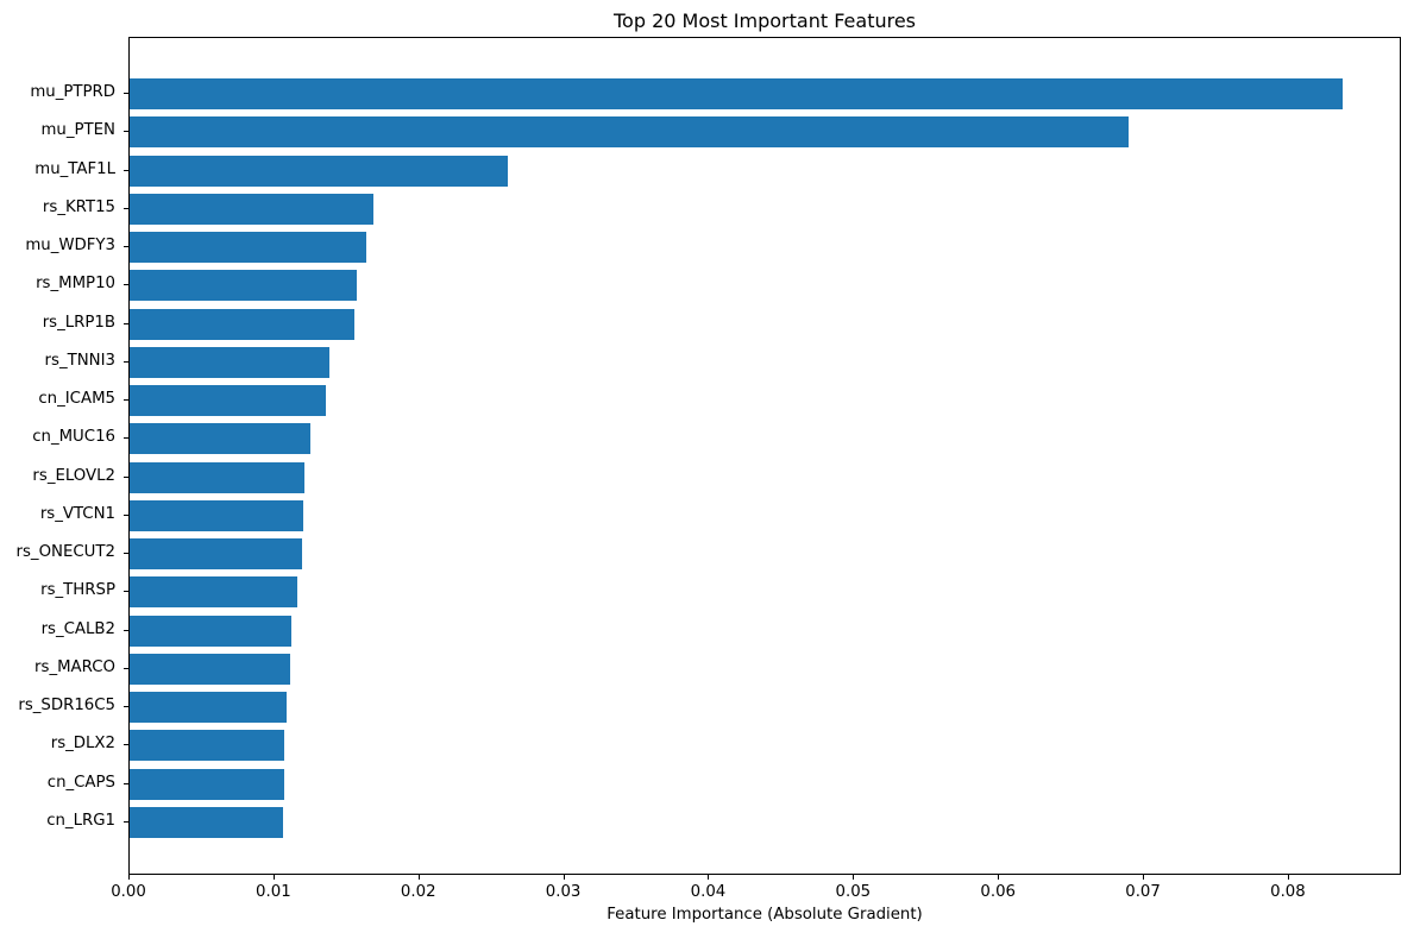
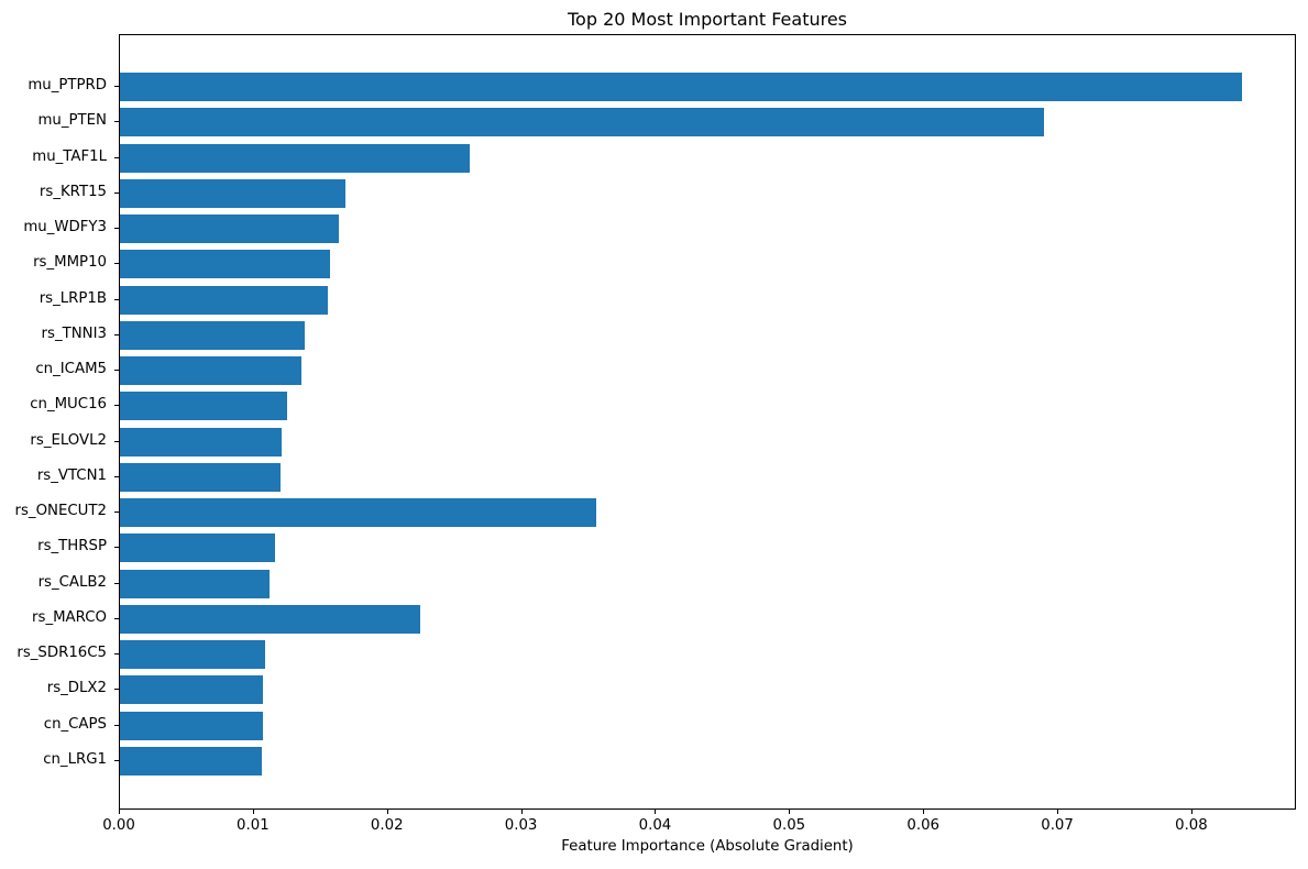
rs_ONECUT2: 0.0119 -> 0.0355
rs_MARCO: 0.0111 -> 0.0224
